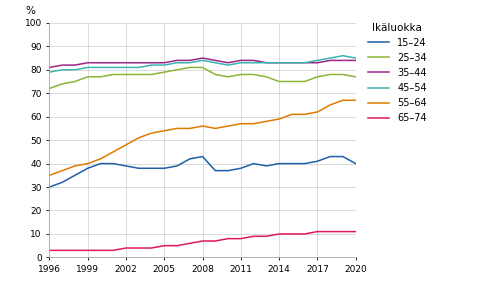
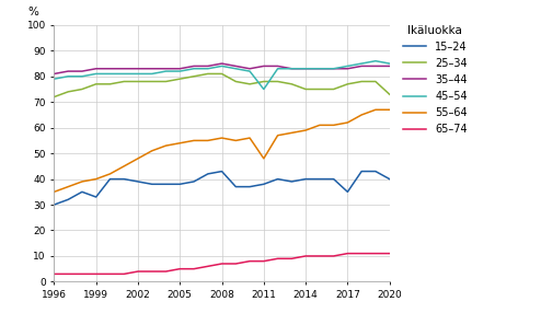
15–24/1999: 38 -> 33
45–54/2011: 83 -> 75
55–64/2011: 57 -> 48
15–24/2017: 41 -> 35
25–34/2020: 77 -> 73
